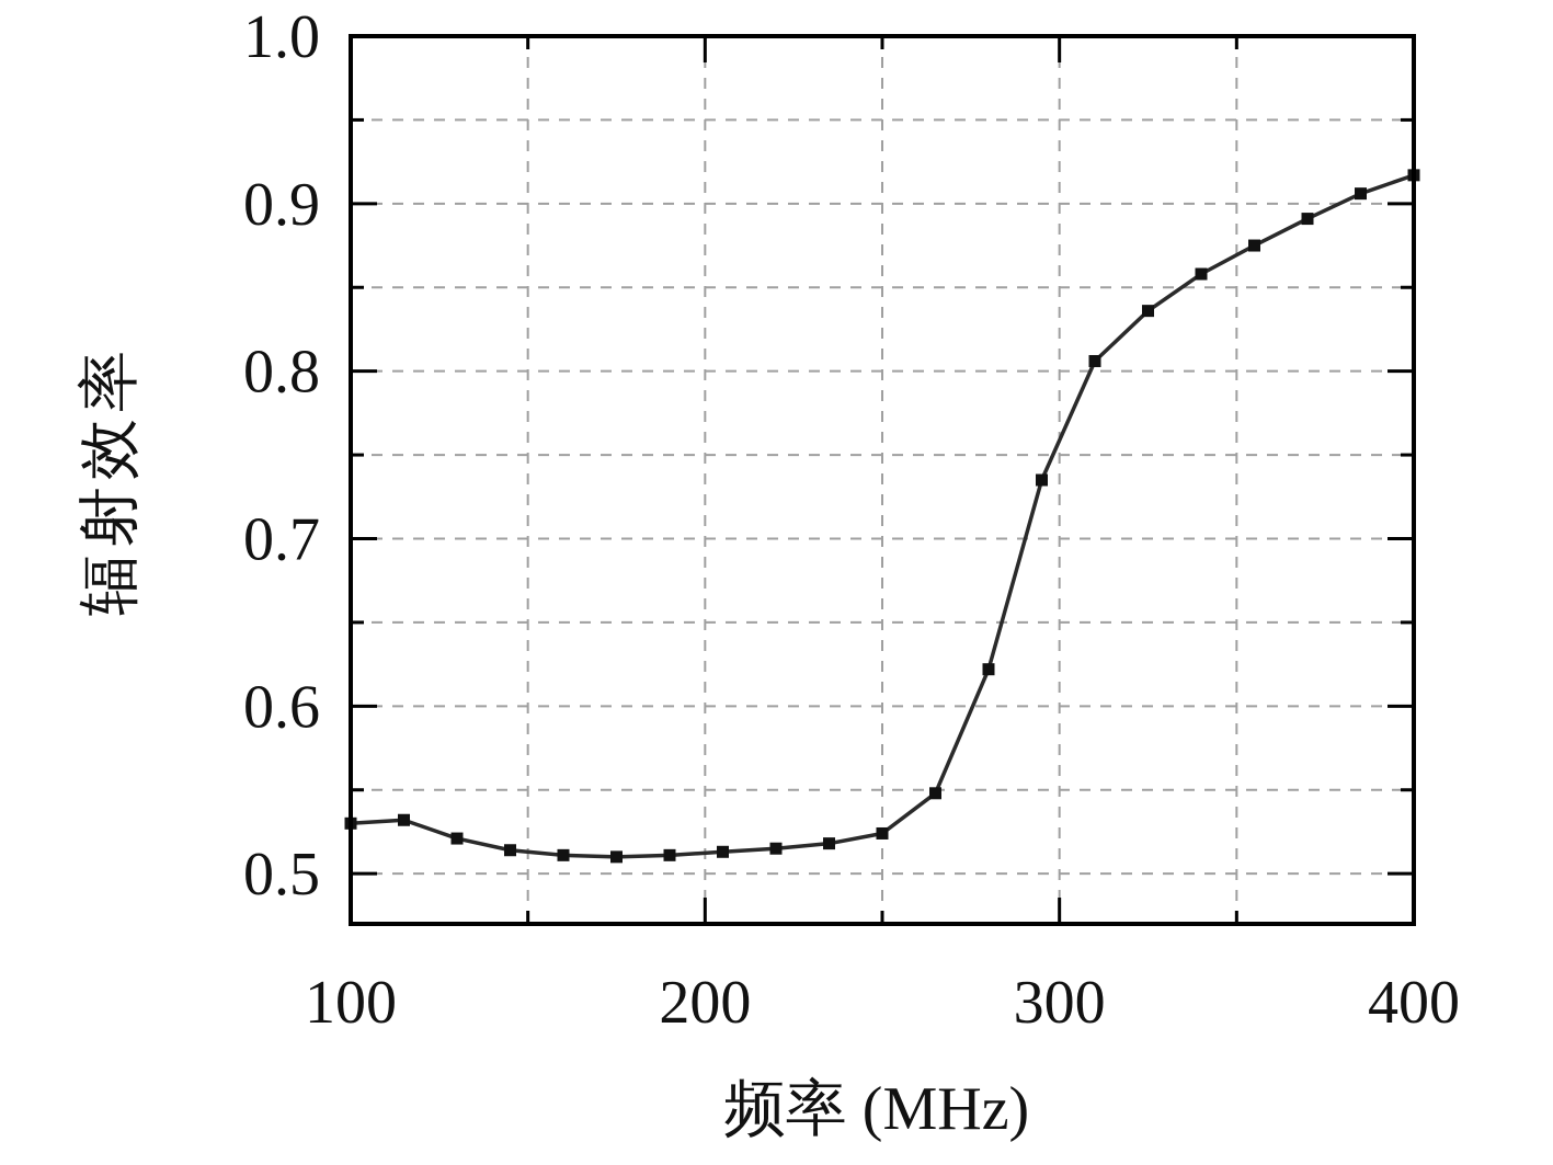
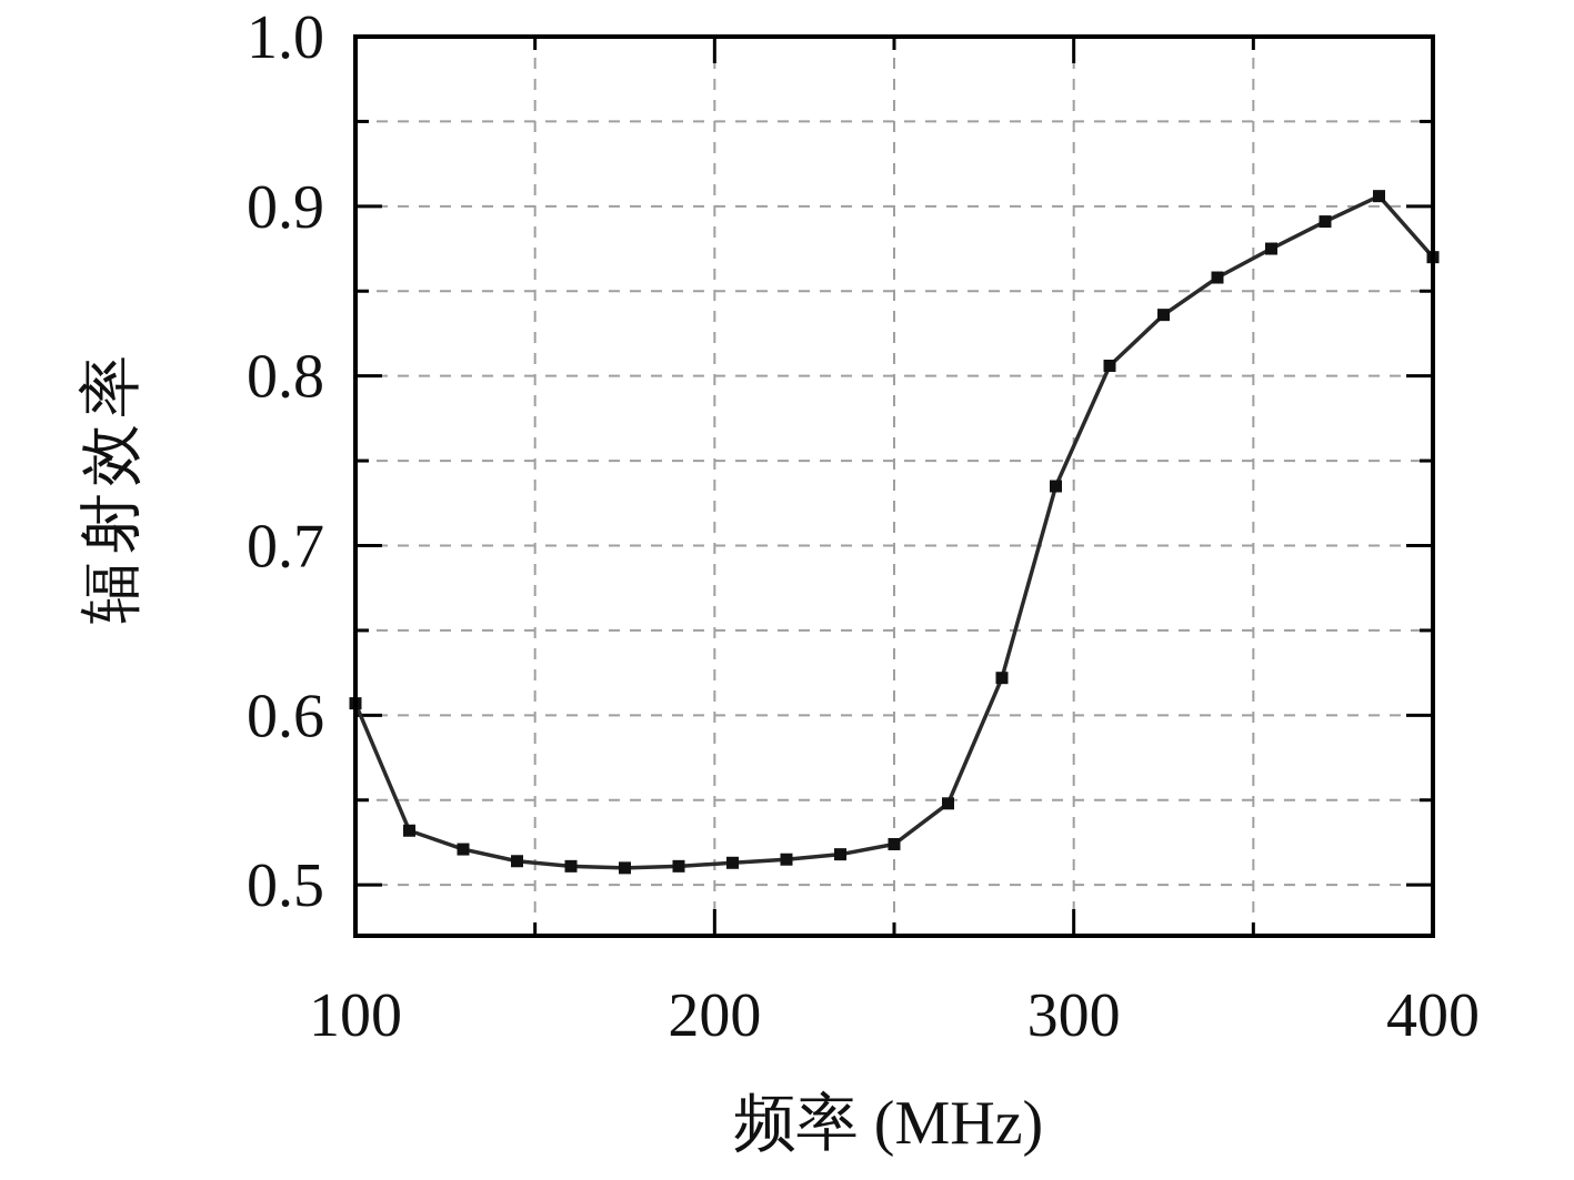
100: 0.530 -> 0.607
400: 0.917 -> 0.870
